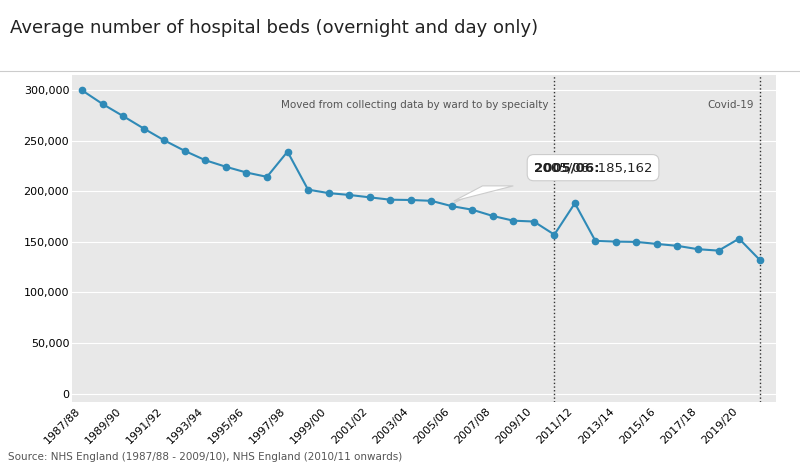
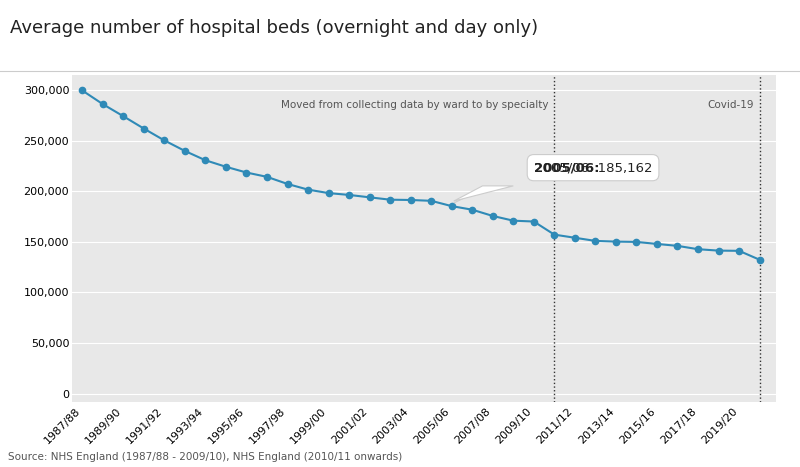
1997/98: 239,000 -> 207,000
2011/12: 188,000 -> 154,000
2019/20: 153,000 -> 141,000
